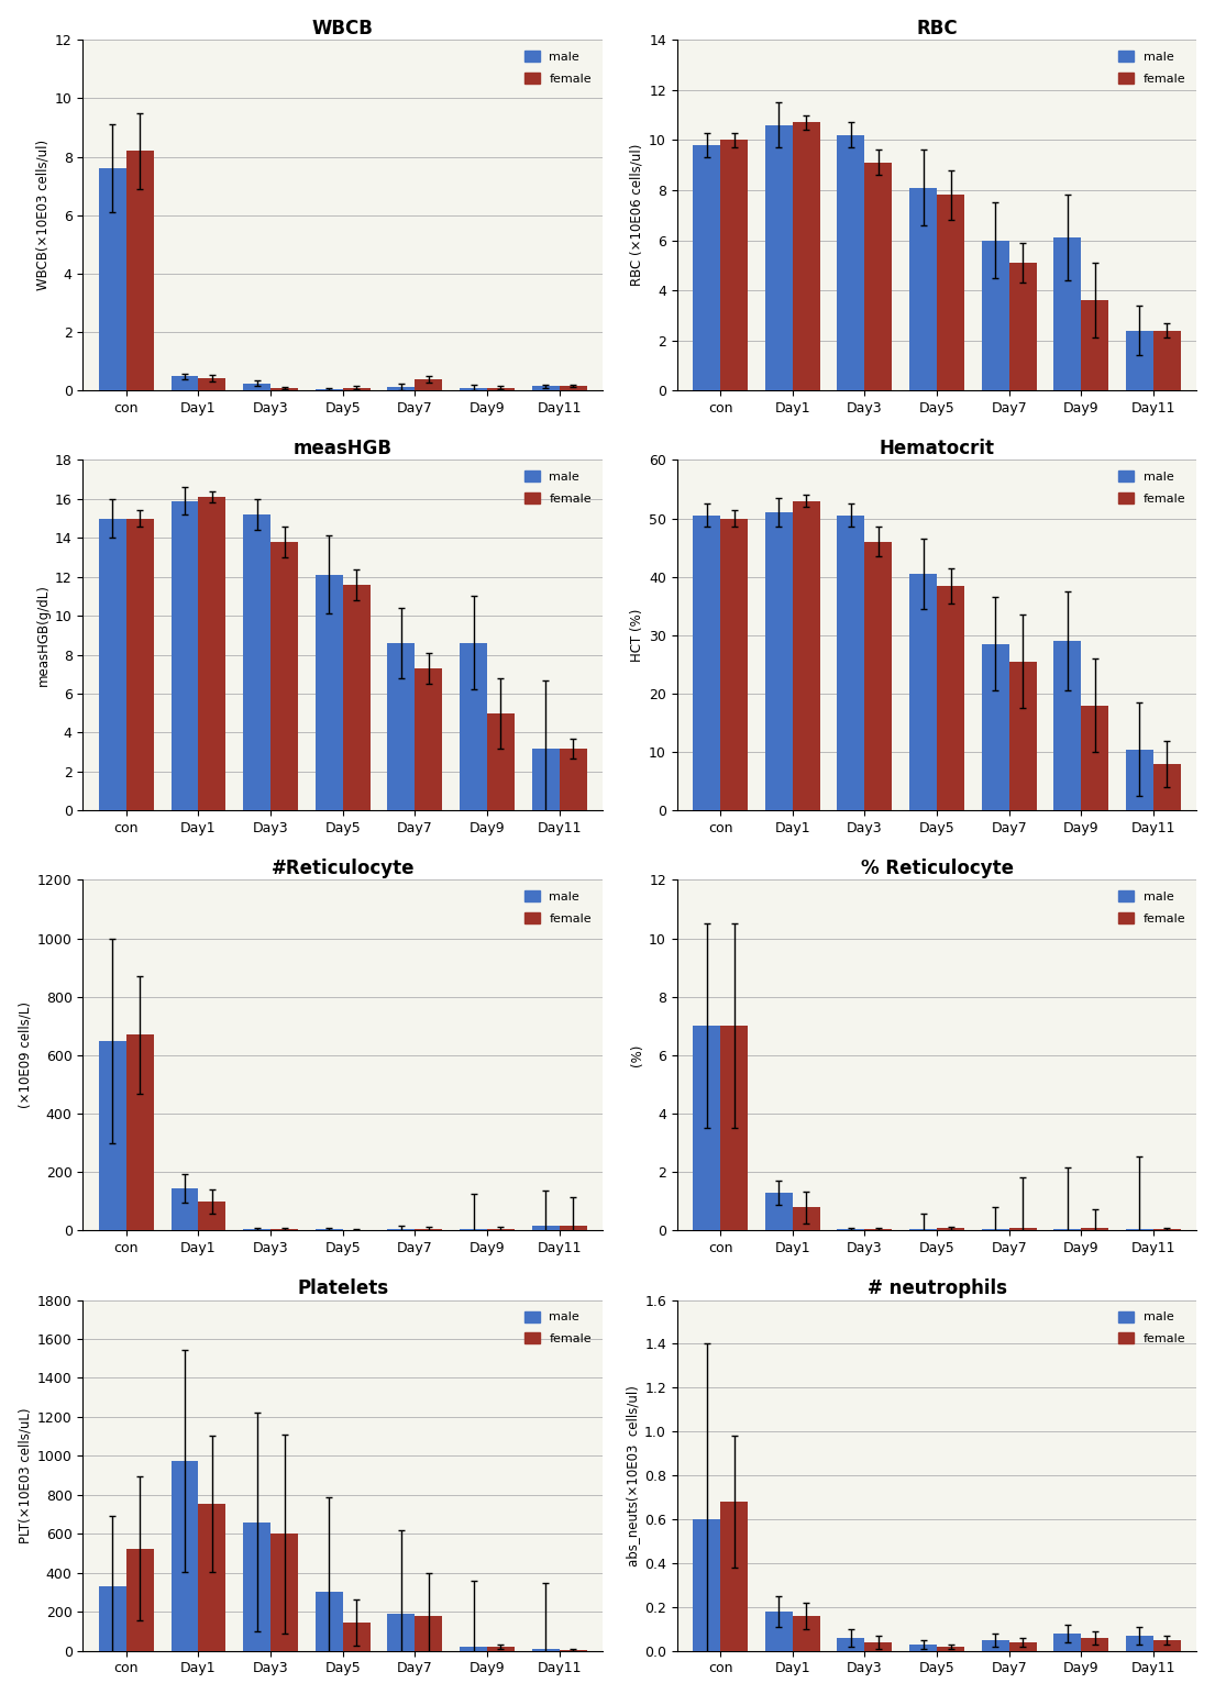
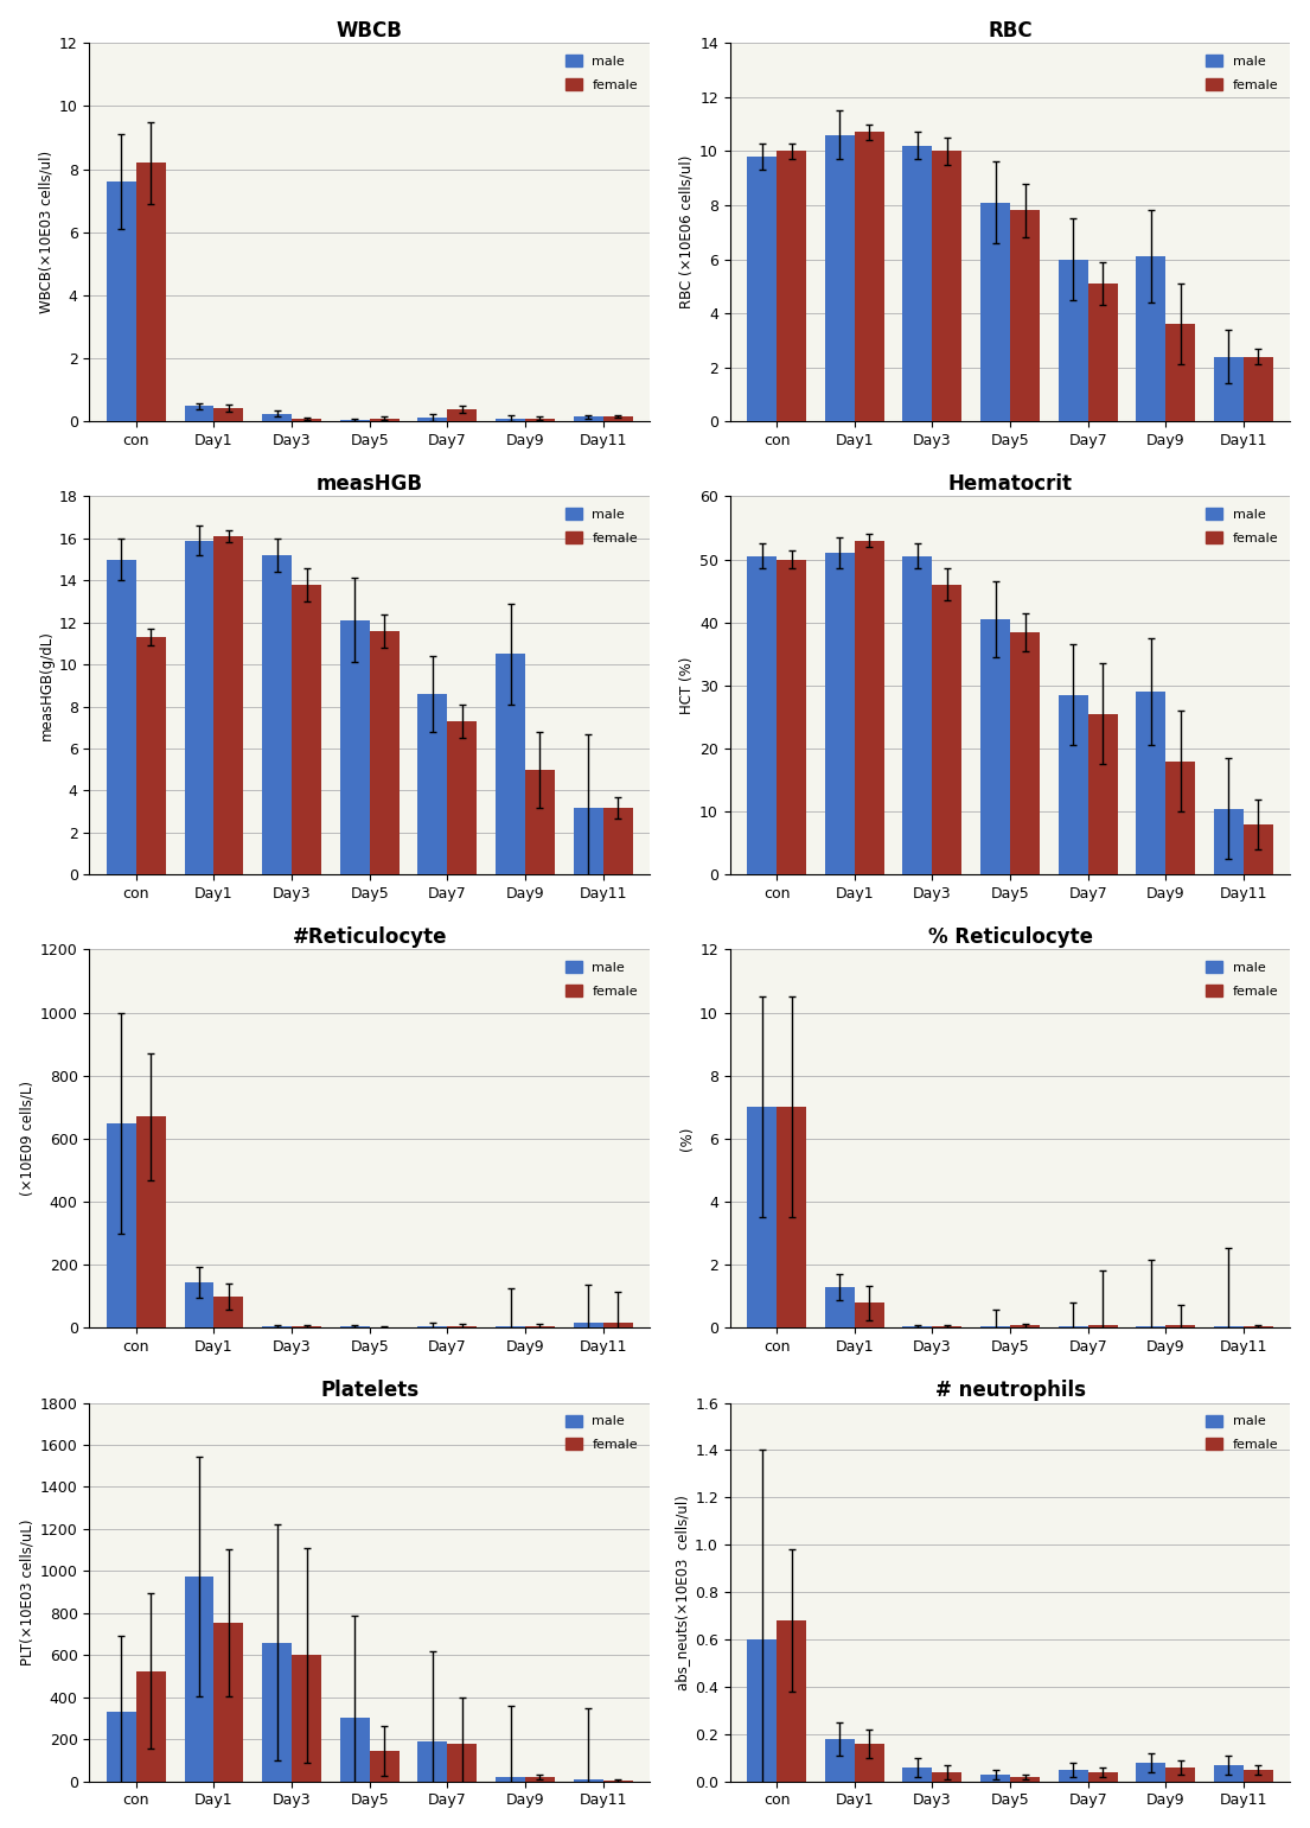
RBC/female/Day3: 9.1 -> 10.0
measHGB/female/con: 15.0 -> 11.3
measHGB/male/Day9: 8.6 -> 10.5
